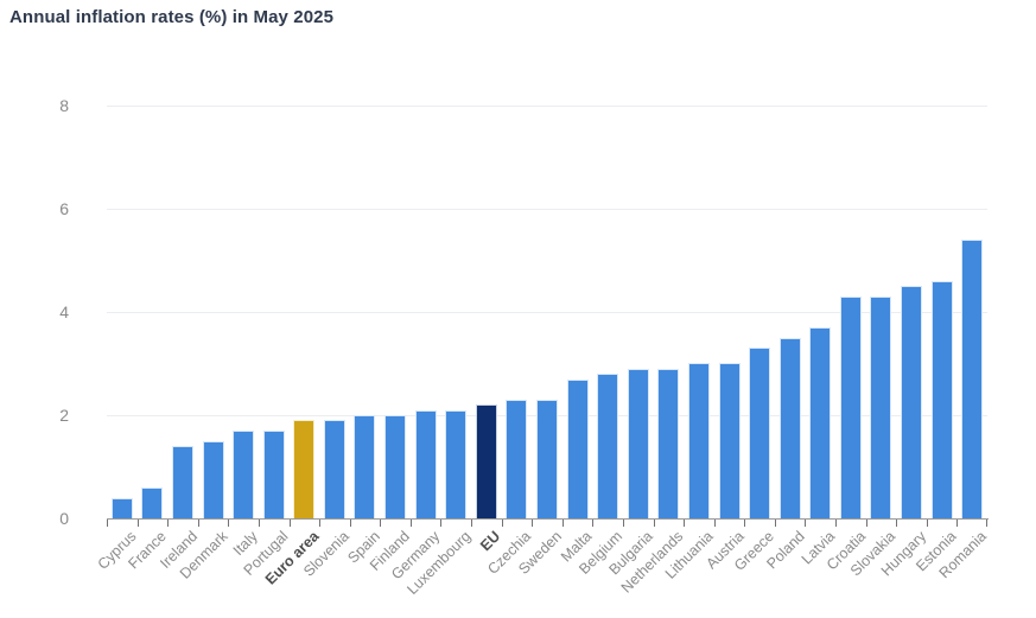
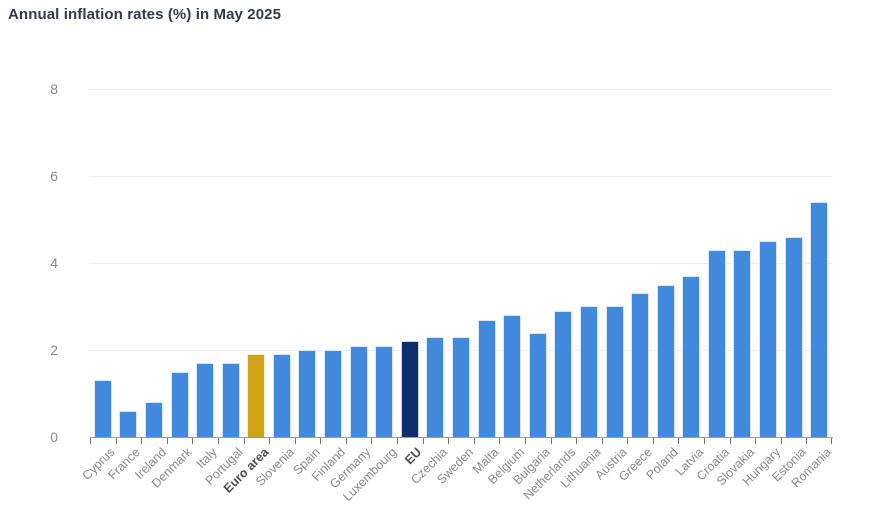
Cyprus: 0.4 -> 1.3
Ireland: 1.4 -> 0.8
Bulgaria: 2.9 -> 2.4
